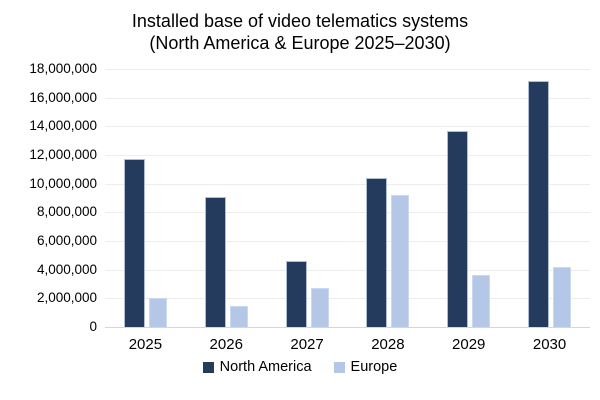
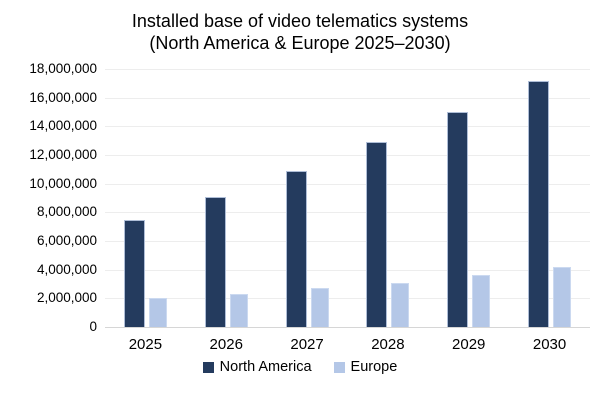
North America/2025: 11700000 -> 7500000
Europe/2026: 1500000 -> 2300000
North America/2027: 4600000 -> 10900000
North America/2028: 10400000 -> 12900000
Europe/2028: 9200000 -> 3100000
North America/2029: 13700000 -> 15000000
